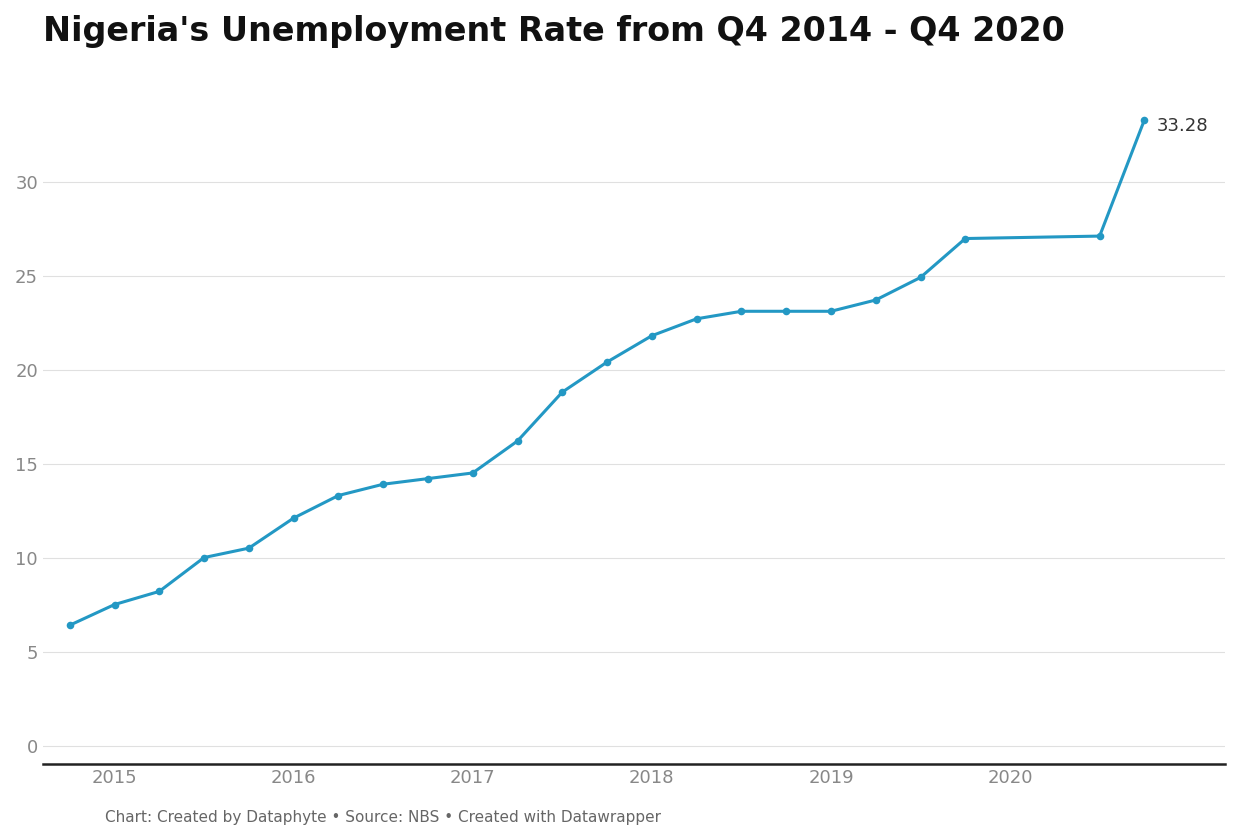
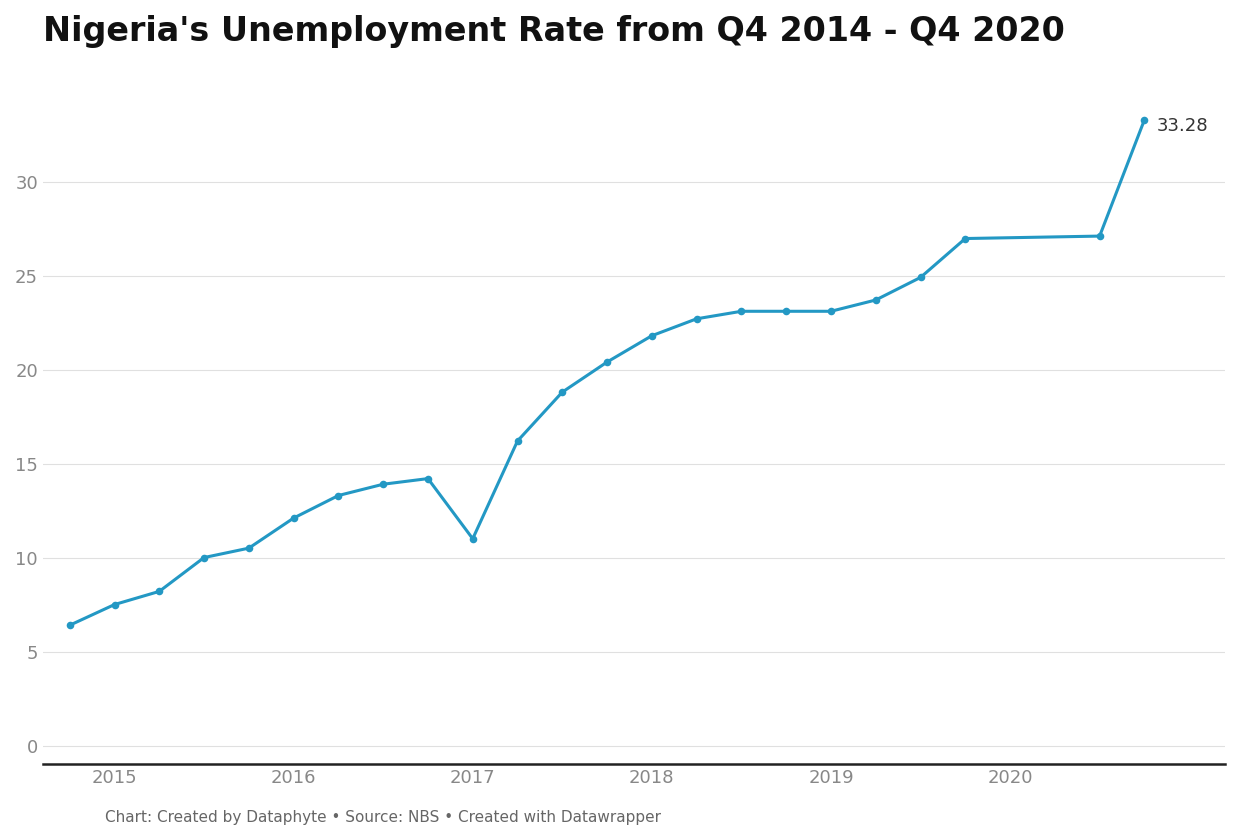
2017: 14.5 -> 11.0
